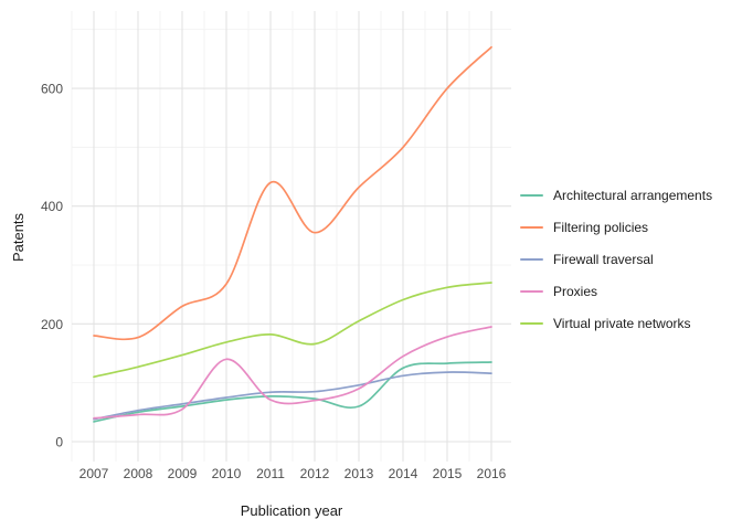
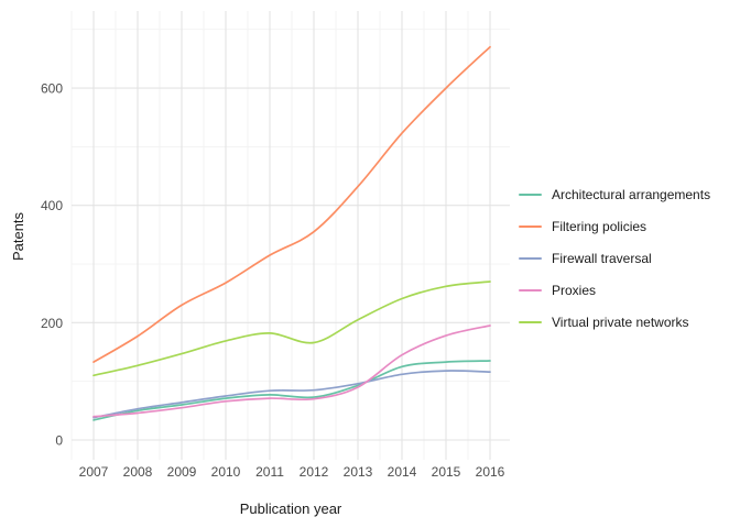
Filtering policies/2007: 180 -> 130
Proxies/2010: 140 -> 70
Filtering policies/2011: 440 -> 320
Architectural arrangements/2013: 60 -> 90
Filtering policies/2014: 500 -> 520
